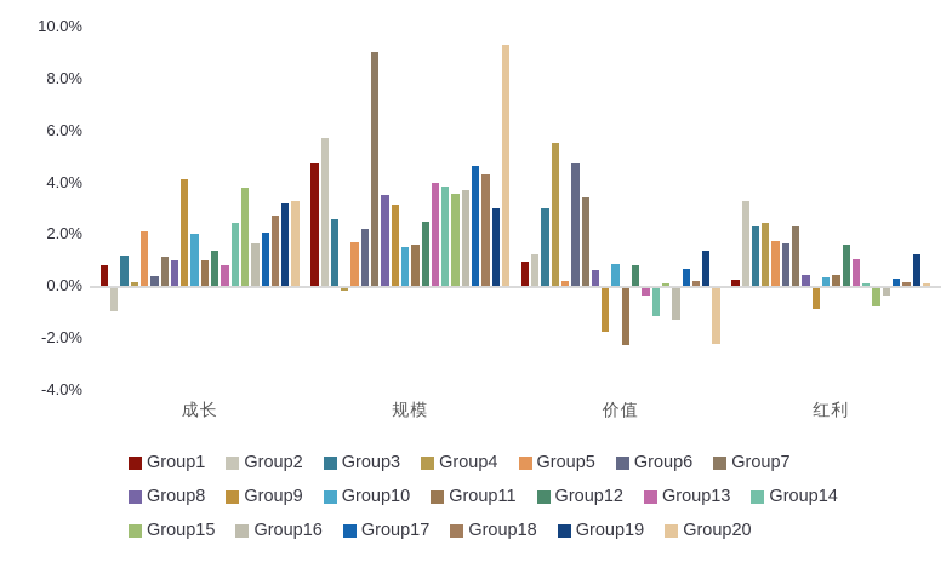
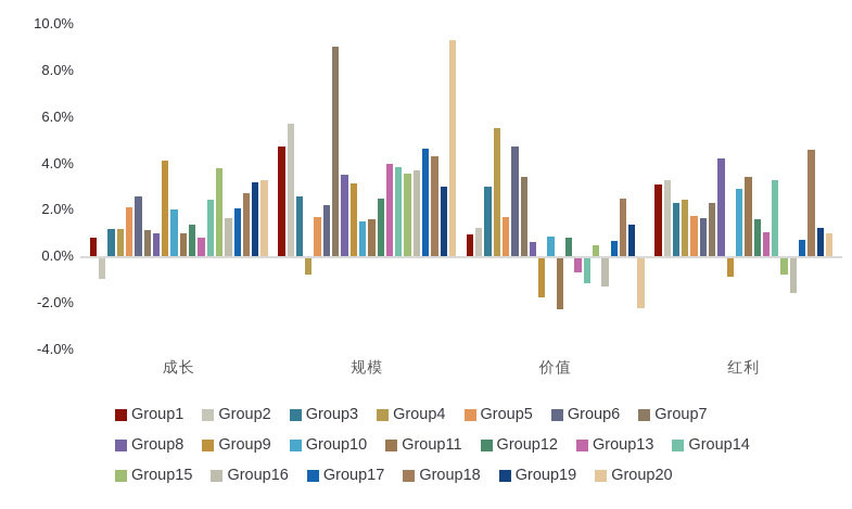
Group4/成长: 0.1% -> 1.2%
Group6/成长: 0.4% -> 2.6%
Group4/规模: -0.1% -> -0.7%
Group5/价值: 0.2% -> 1.7%
Group13/价值: -0.2% -> -0.6%
Group15/价值: 0.1% -> 0.5%
Group18/价值: 0.2% -> 2.5%
Group1/红利: 0.2% -> 3.1%
Group8/红利: 0.5% -> 4.2%
Group10/红利: 0.3% -> 2.9%
Group11/红利: 0.5% -> 3.4%
Group14/红利: 0.1% -> 3.3%
Group16/红利: -0.2% -> -1.5%
Group17/红利: 0.3% -> 0.7%
Group18/红利: 0.1% -> 4.6%
Group20/红利: 0.1% -> 1.0%
